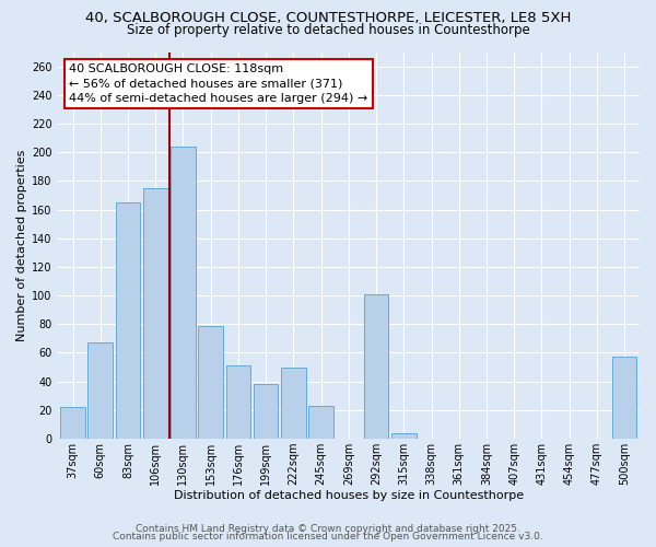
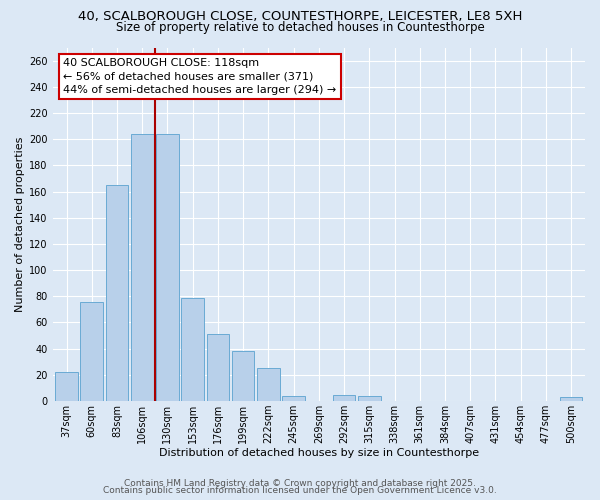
60sqm: 67 -> 76
106sqm: 175 -> 204
222sqm: 50 -> 25
245sqm: 23 -> 4
292sqm: 101 -> 5
500sqm: 57 -> 3
